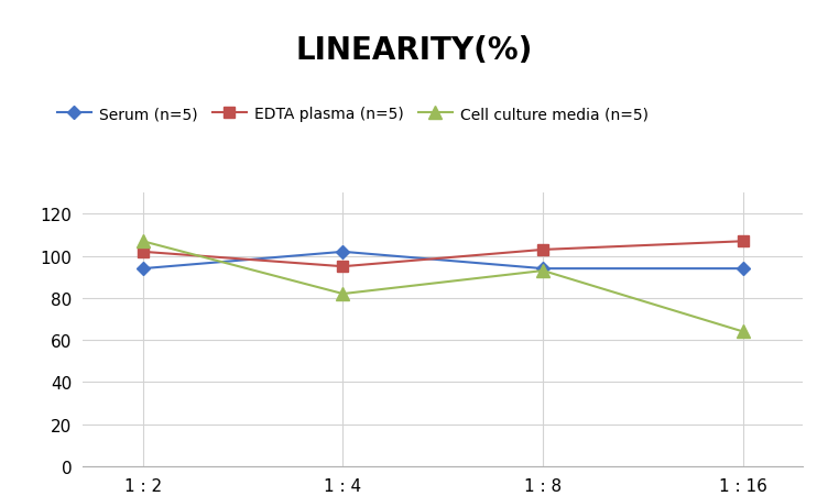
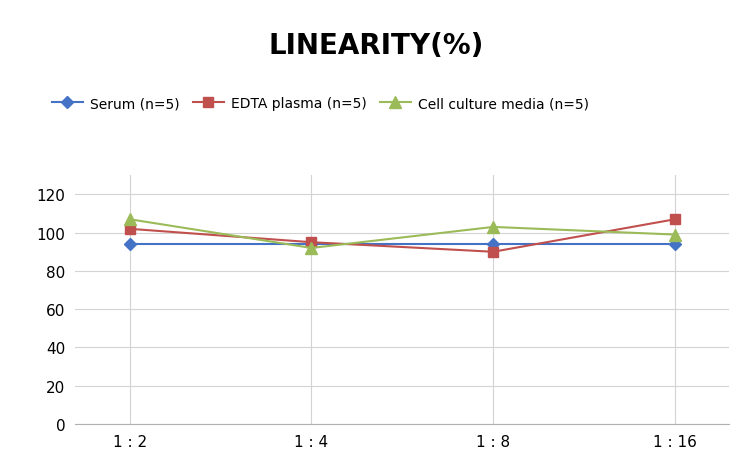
Serum (n=5)/1 : 4: 102 -> 94
Cell culture media (n=5)/1 : 4: 82 -> 92
EDTA plasma (n=5)/1 : 8: 103 -> 90
Cell culture media (n=5)/1 : 8: 93 -> 103
Cell culture media (n=5)/1 : 16: 64 -> 99
